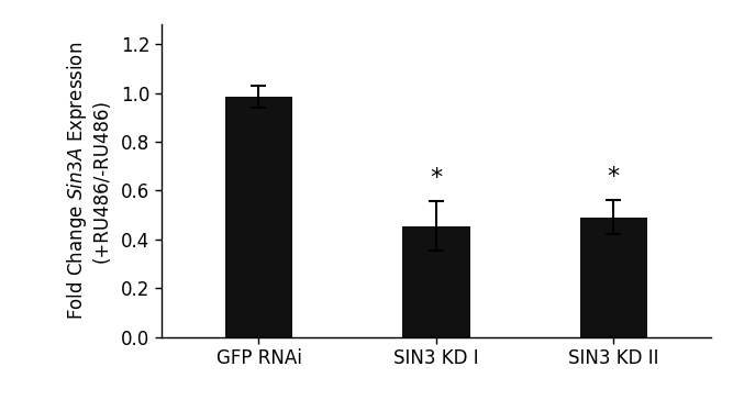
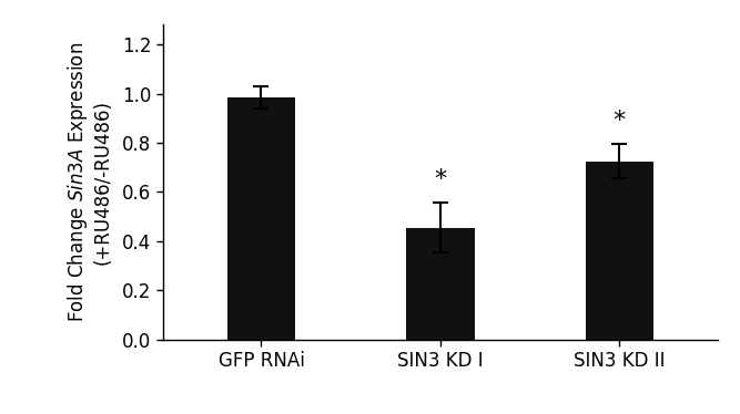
SIN3 KD II: 0.490 -> 0.725
